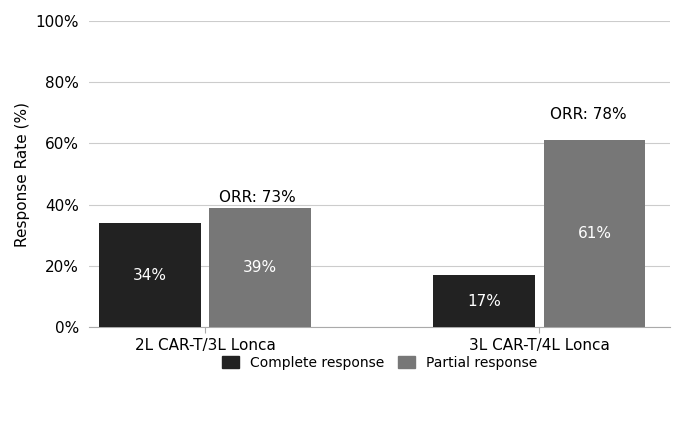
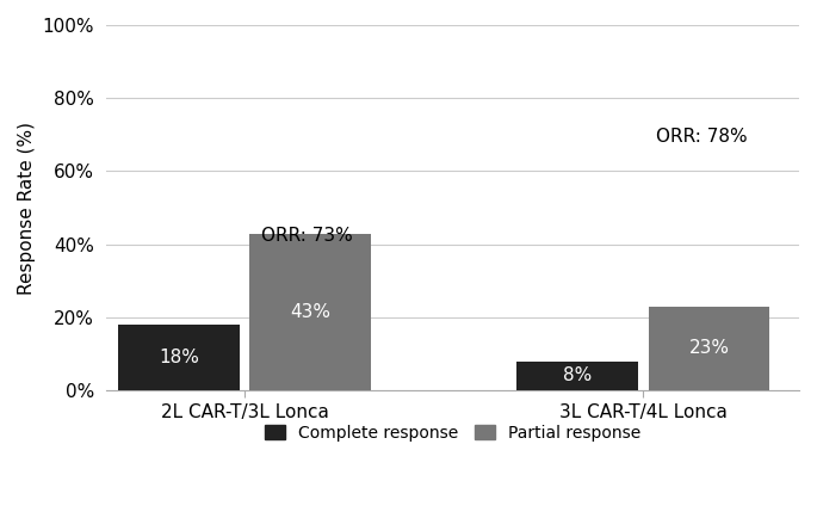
Complete response/2L CAR-T/3L Lonca: 34% -> 18%
Partial response/2L CAR-T/3L Lonca: 39% -> 43%
Complete response/3L CAR-T/4L Lonca: 17% -> 8%
Partial response/3L CAR-T/4L Lonca: 61% -> 23%
